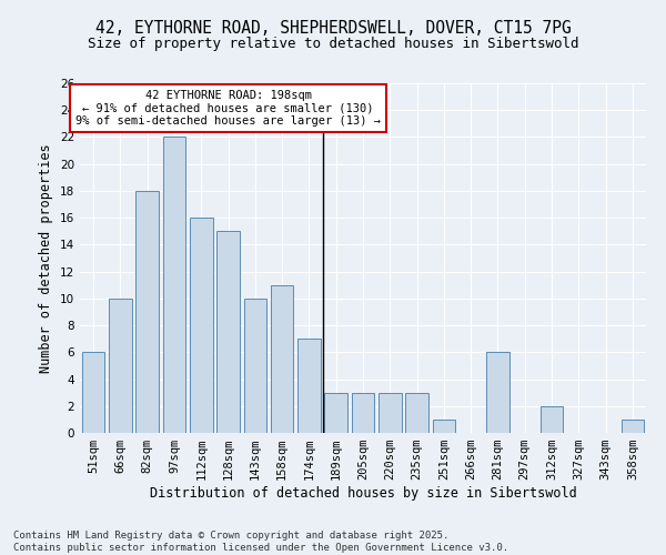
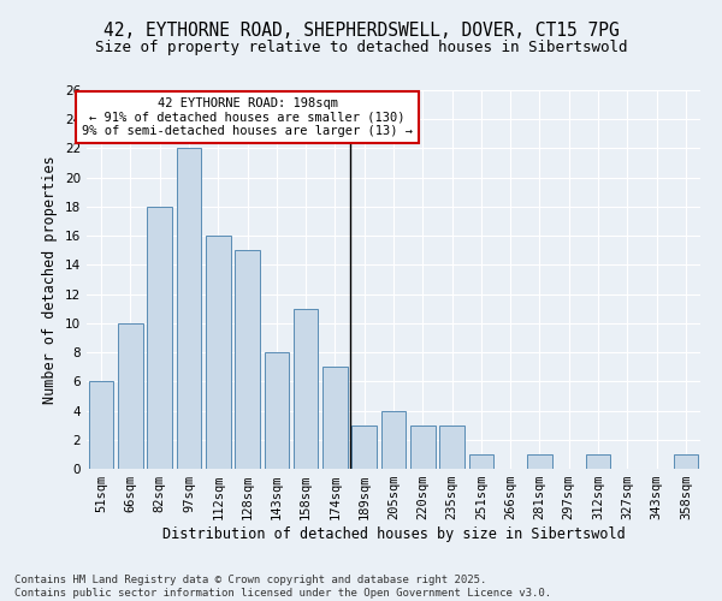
143sqm: 10 -> 8
205sqm: 3 -> 4
281sqm: 6 -> 1
312sqm: 2 -> 1
